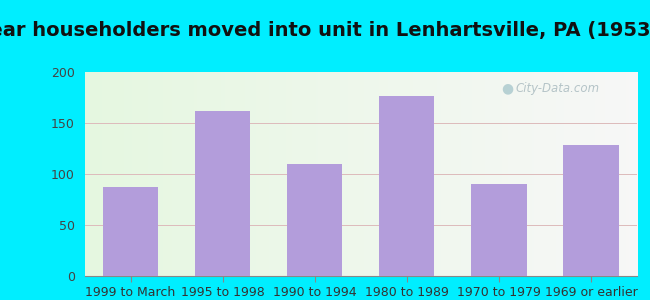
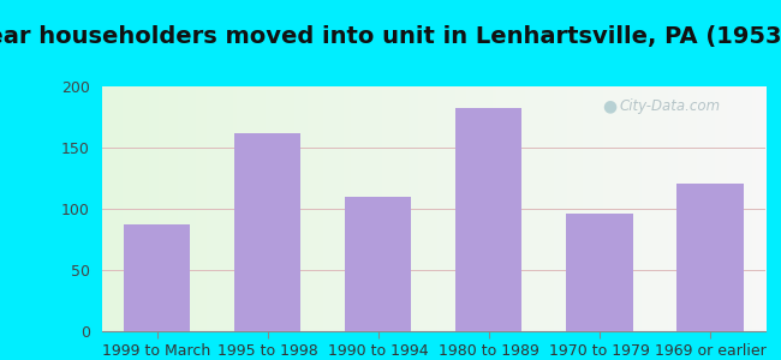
1980 to 1989: 176 -> 182
1970 to 1979: 90 -> 96
1969 or earlier: 128 -> 121
